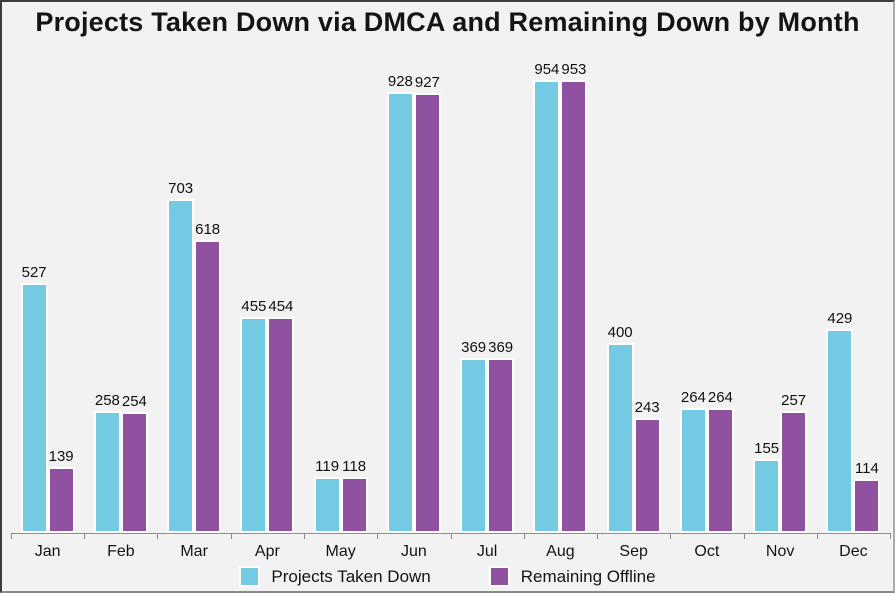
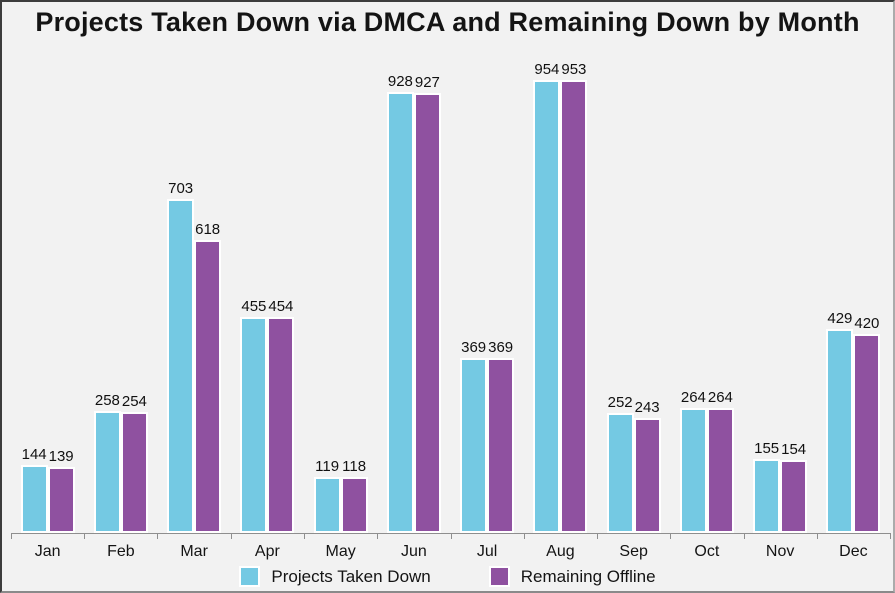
Projects Taken Down/Jan: 527 -> 144
Projects Taken Down/Sep: 400 -> 252
Remaining Offline/Nov: 257 -> 154
Remaining Offline/Dec: 114 -> 420
